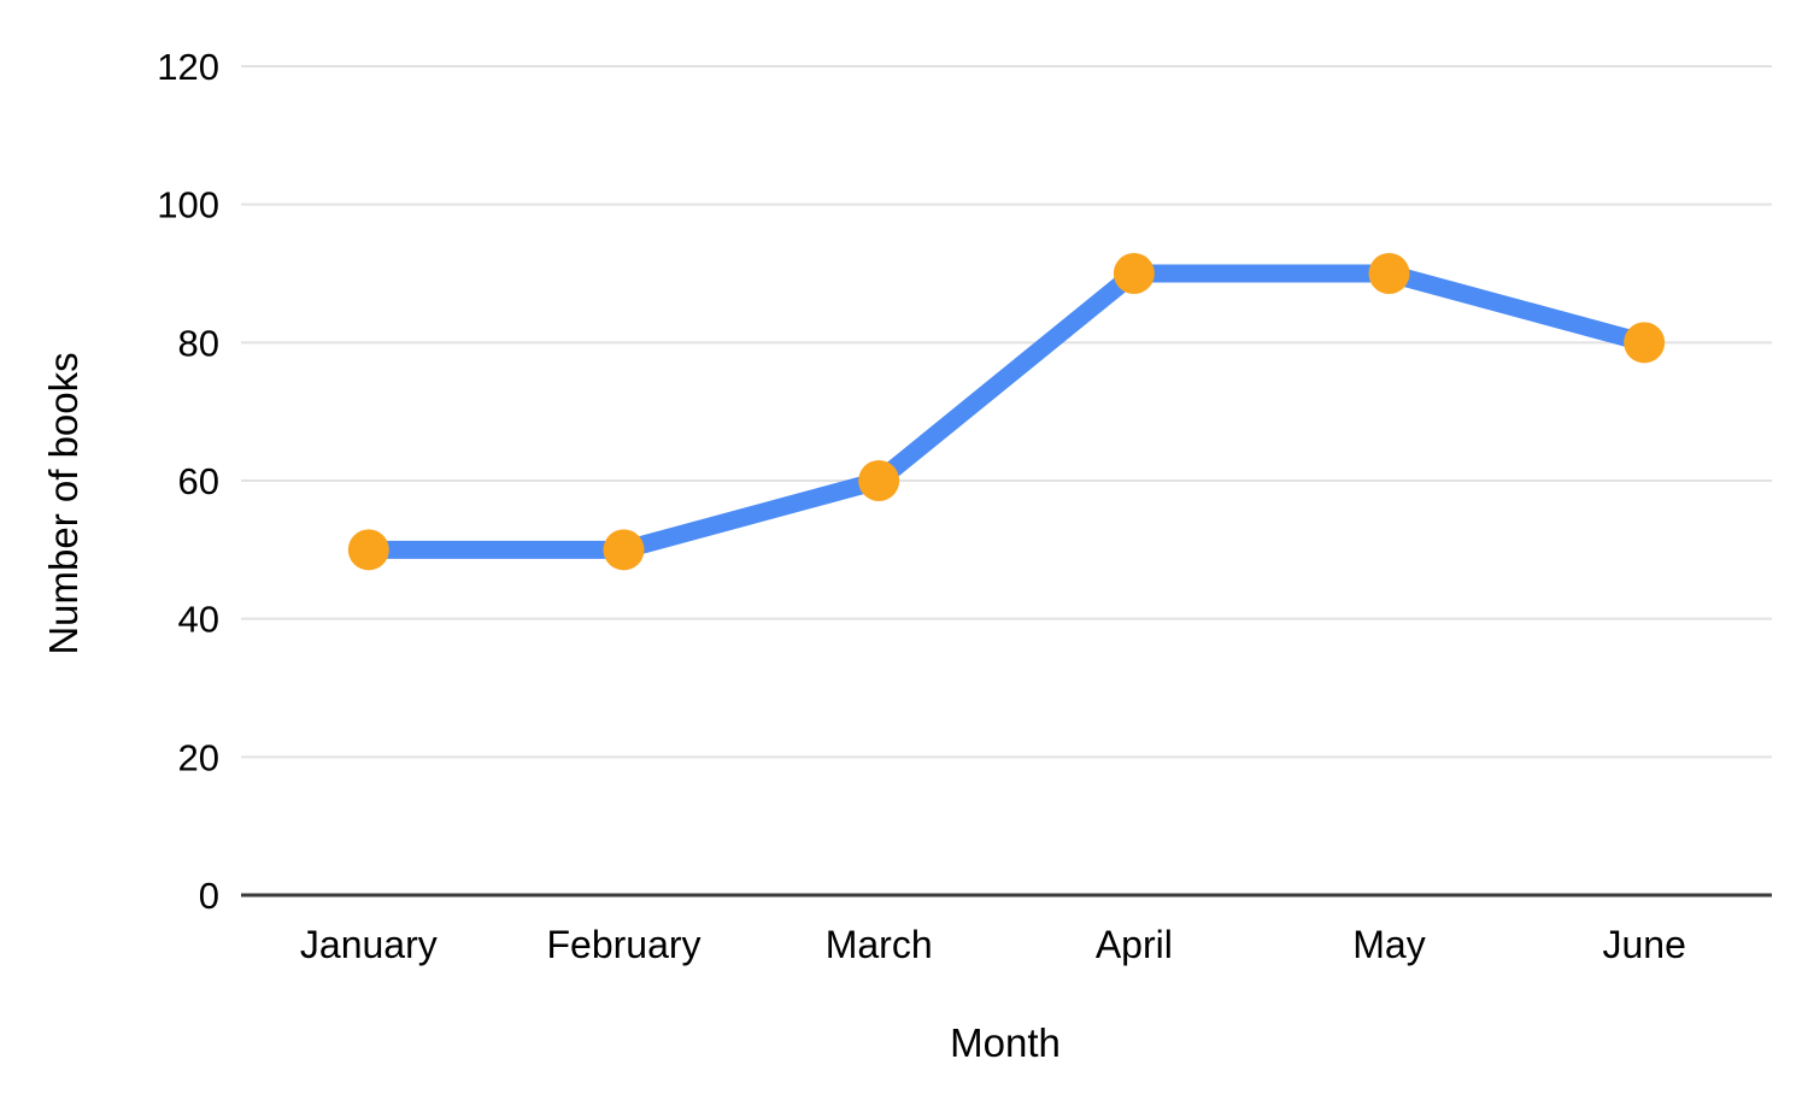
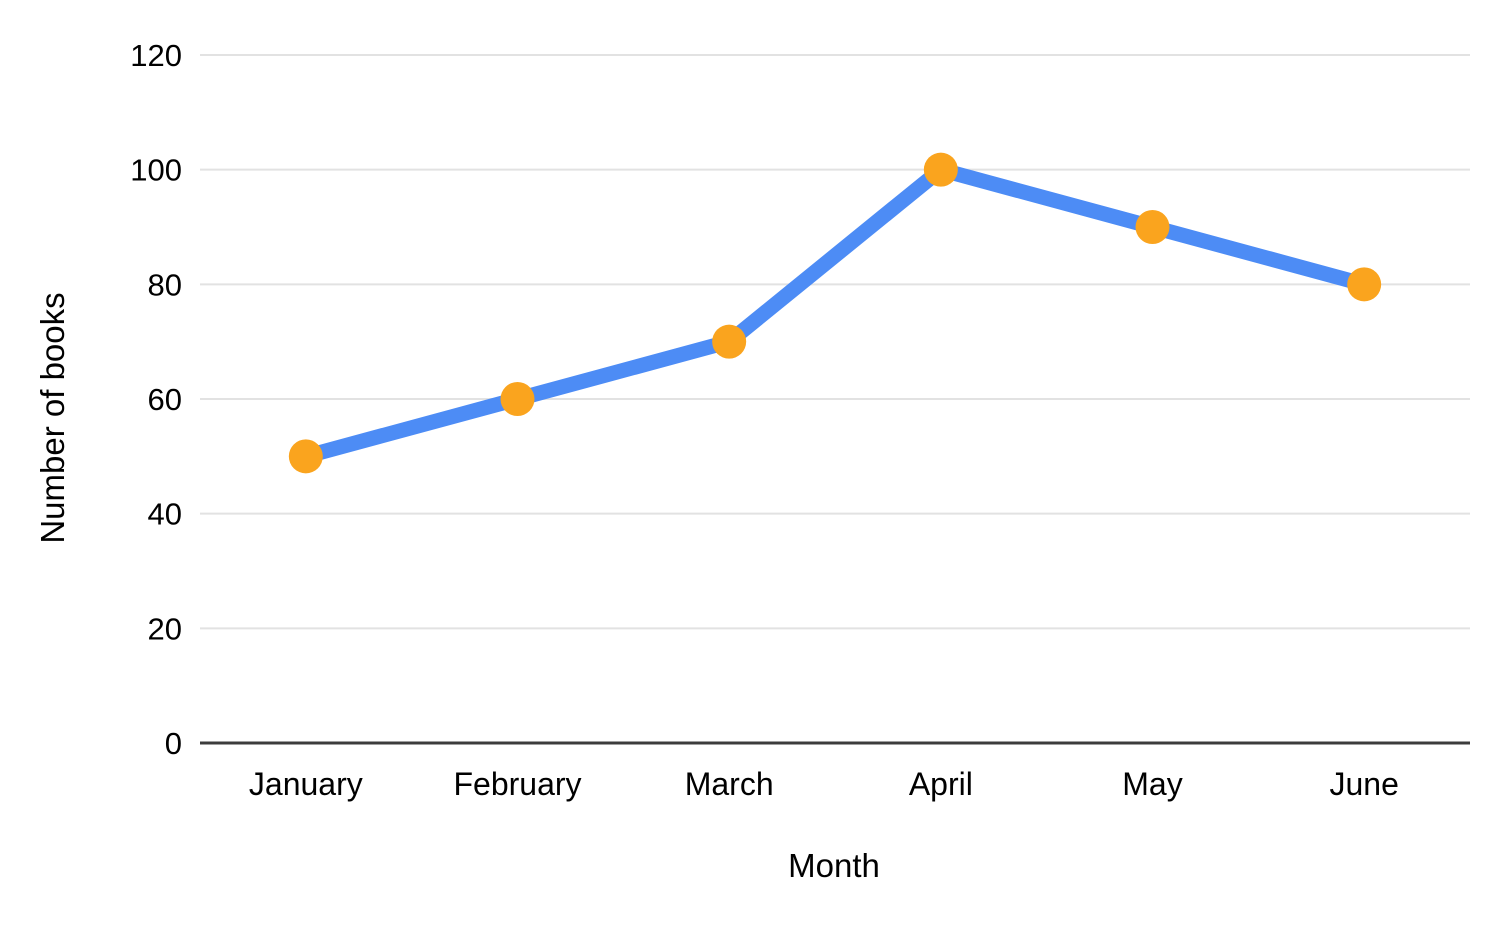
February: 50 -> 60
March: 60 -> 70
April: 90 -> 100
